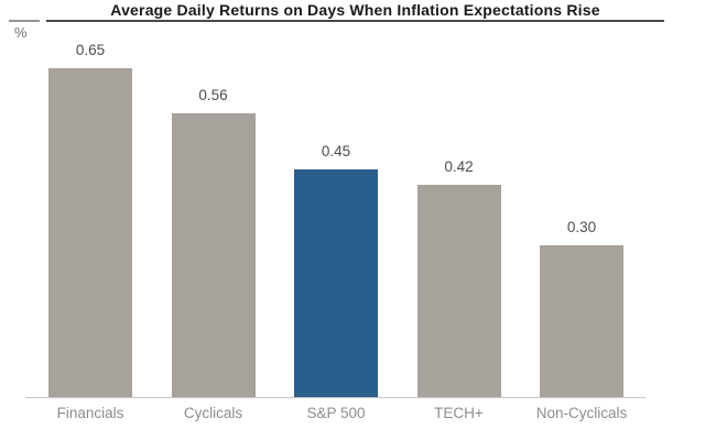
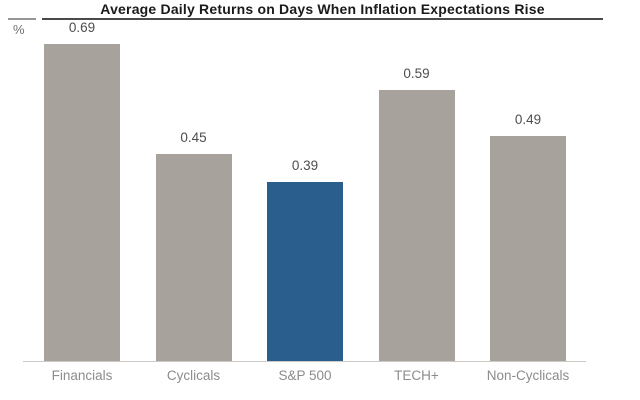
Financials: 0.65 -> 0.69
Cyclicals: 0.56 -> 0.45
S&P 500: 0.45 -> 0.39
TECH+: 0.42 -> 0.59
Non-Cyclicals: 0.30 -> 0.49
